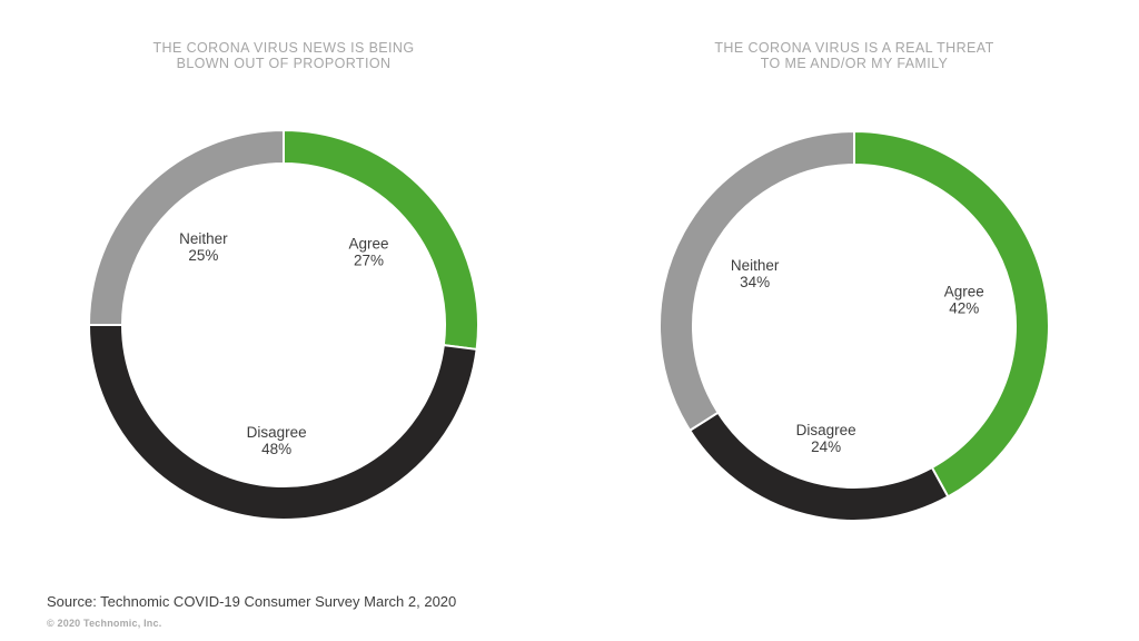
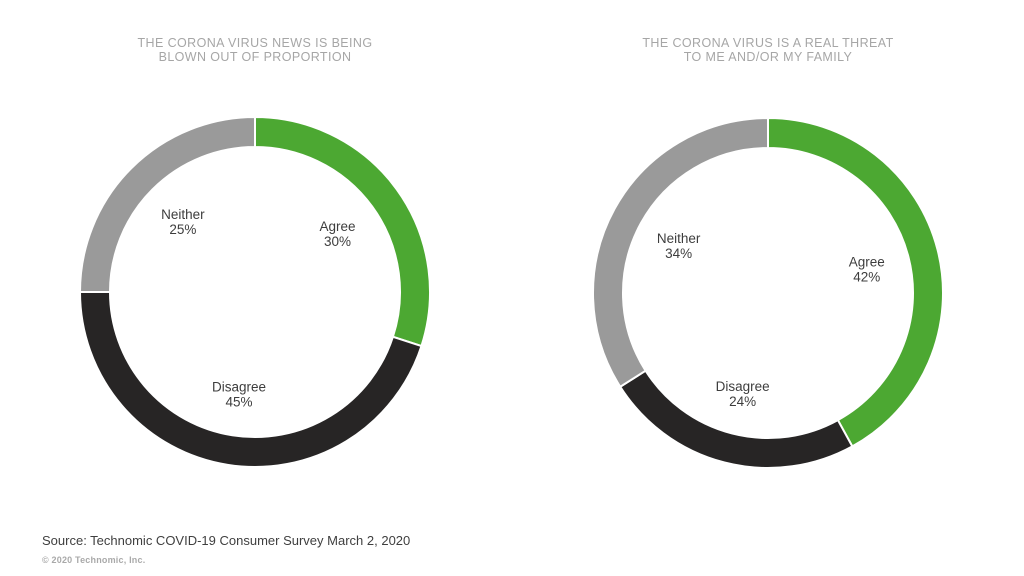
THE CORONA VIRUS NEWS IS BEING BLOWN OUT OF PROPORTION/Agree: 27% -> 30%
THE CORONA VIRUS NEWS IS BEING BLOWN OUT OF PROPORTION/Disagree: 48% -> 45%
